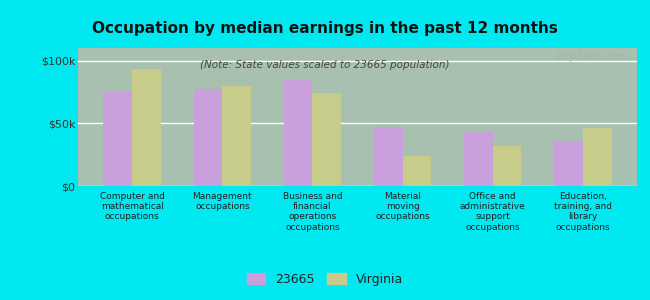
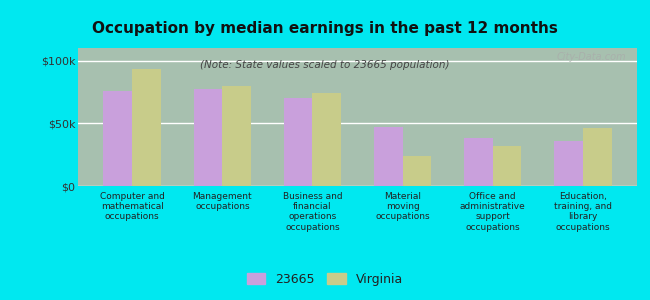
23665/Business and financial operations occupations: $85k -> $70k
23665/Office and administrative support occupations: $43k -> $38k
